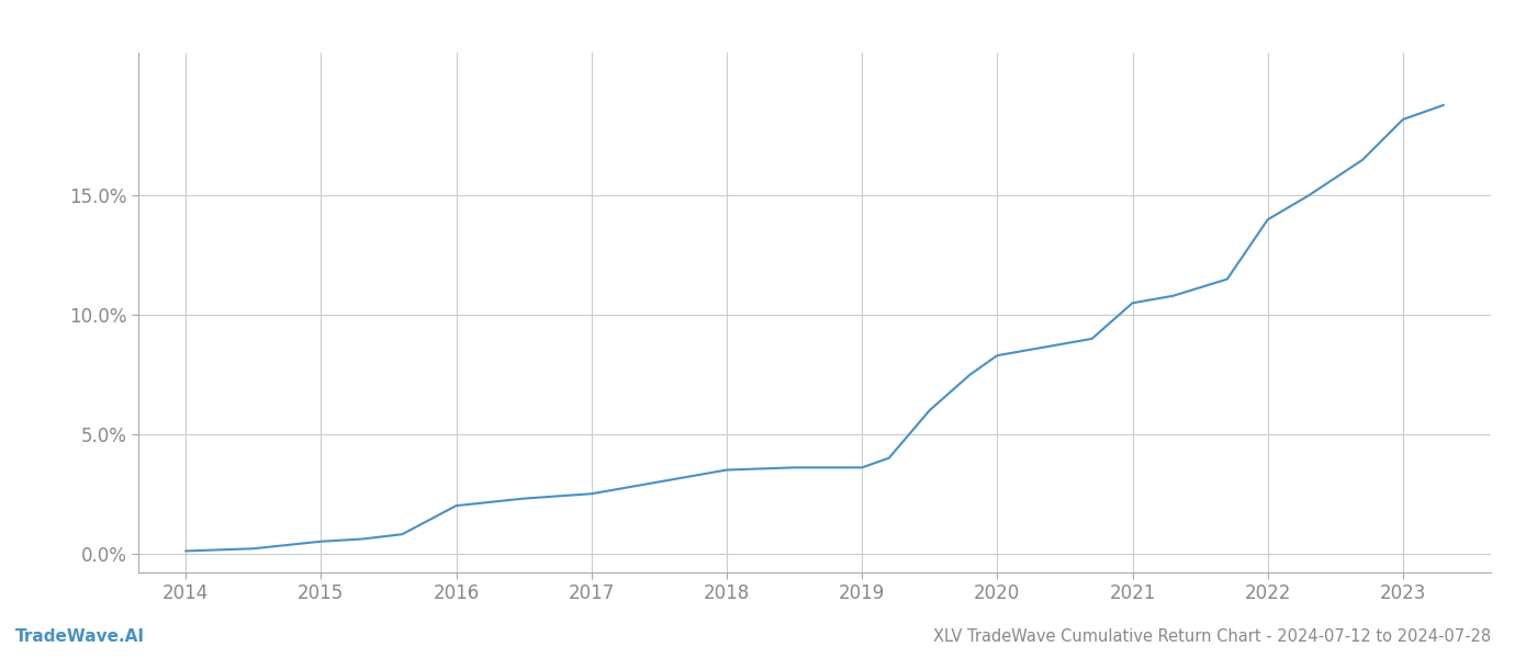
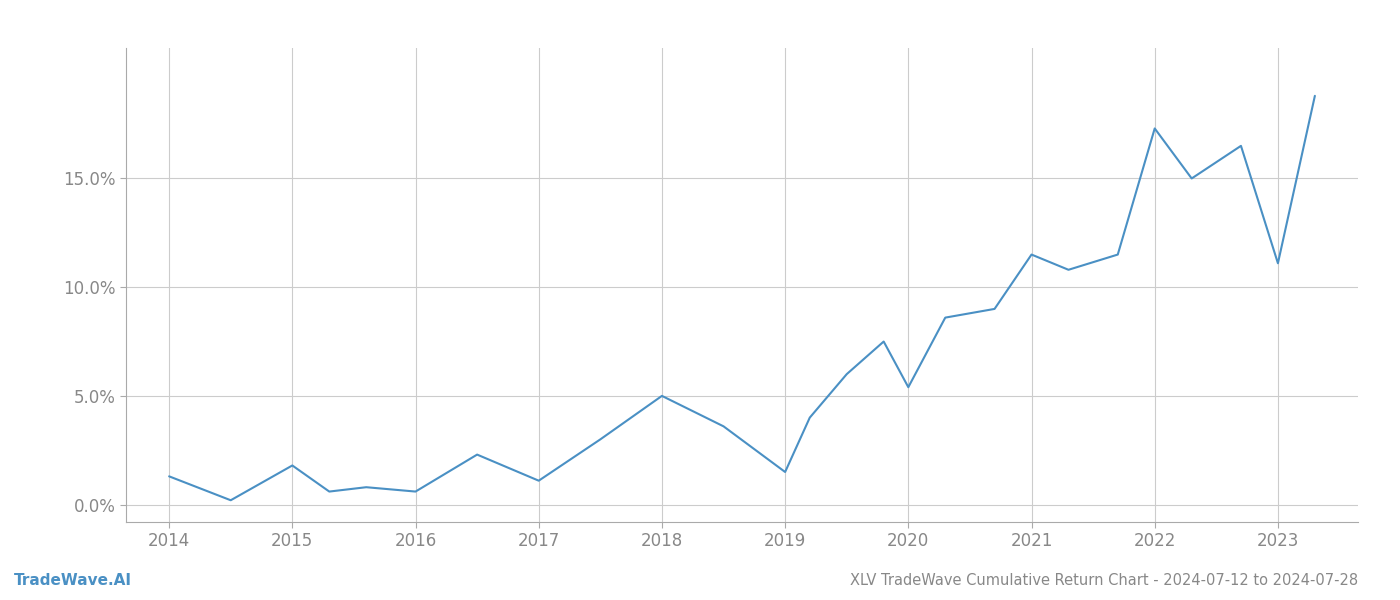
2014: 0.1% -> 1.3%
2015: 0.5% -> 1.8%
2016: 2.0% -> 0.6%
2017: 2.5% -> 1.1%
2018: 3.5% -> 5.0%
2019: 3.6% -> 1.5%
2020: 8.3% -> 5.4%
2021: 10.5% -> 11.5%
2022: 14.0% -> 17.3%
2023: 18.2% -> 11.1%
